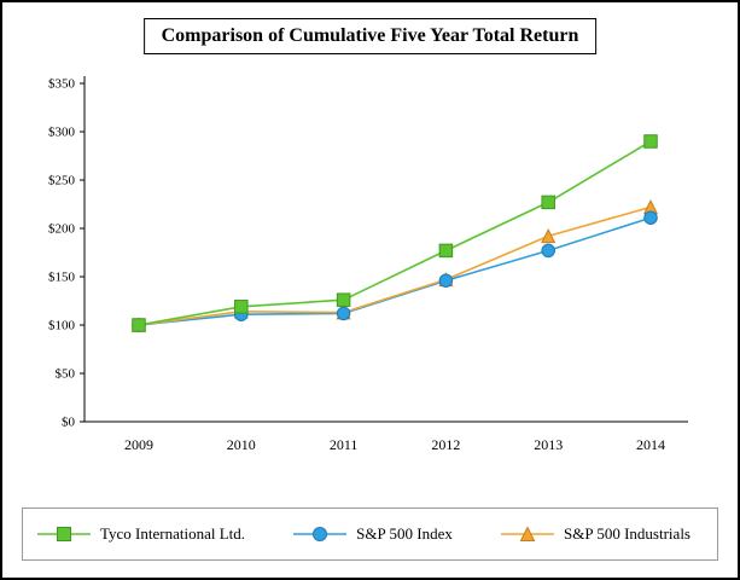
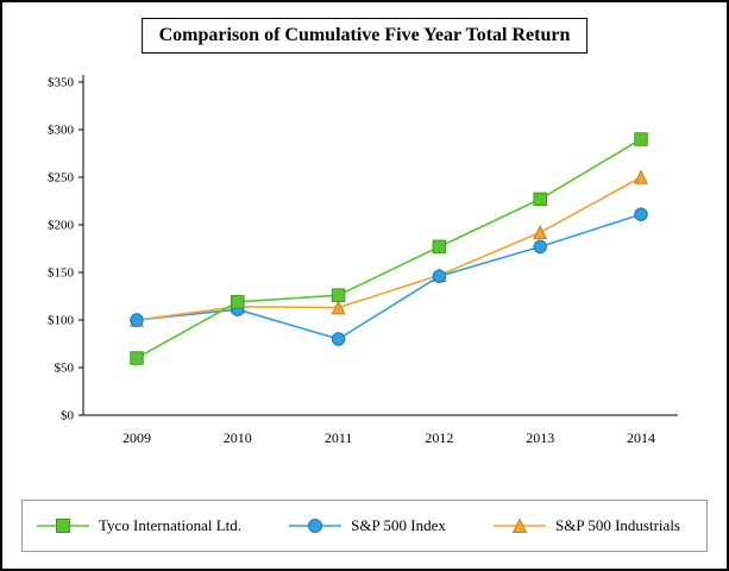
Tyco International Ltd./2009: $100 -> $60
S&P 500 Index/2011: $110 -> $80
S&P 500 Industrials/2014: $220 -> $250
